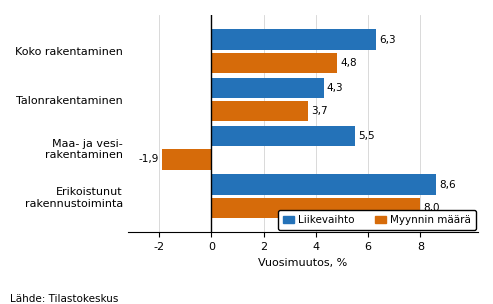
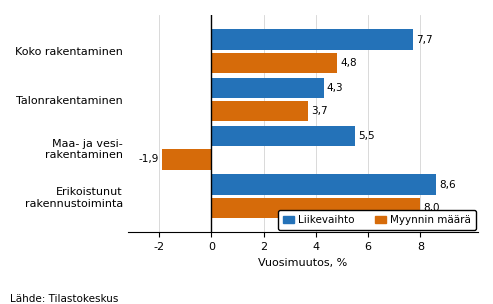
Liikevaihto/Koko rakentaminen: 6,3 -> 7,7
